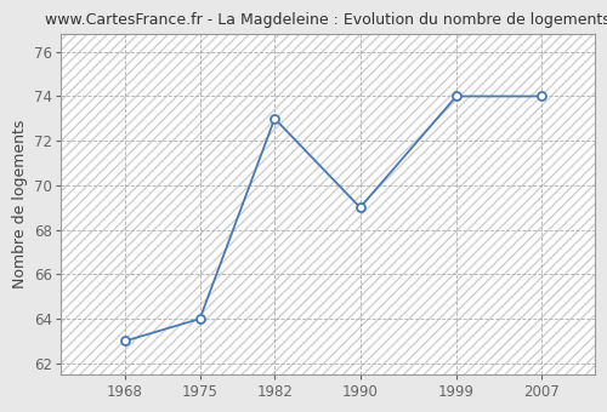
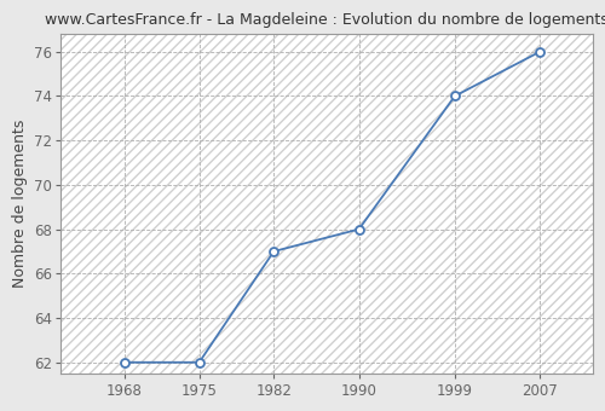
1968: 63 -> 62
1975: 64 -> 62
1982: 73 -> 67
1990: 69 -> 68
2007: 74 -> 76
